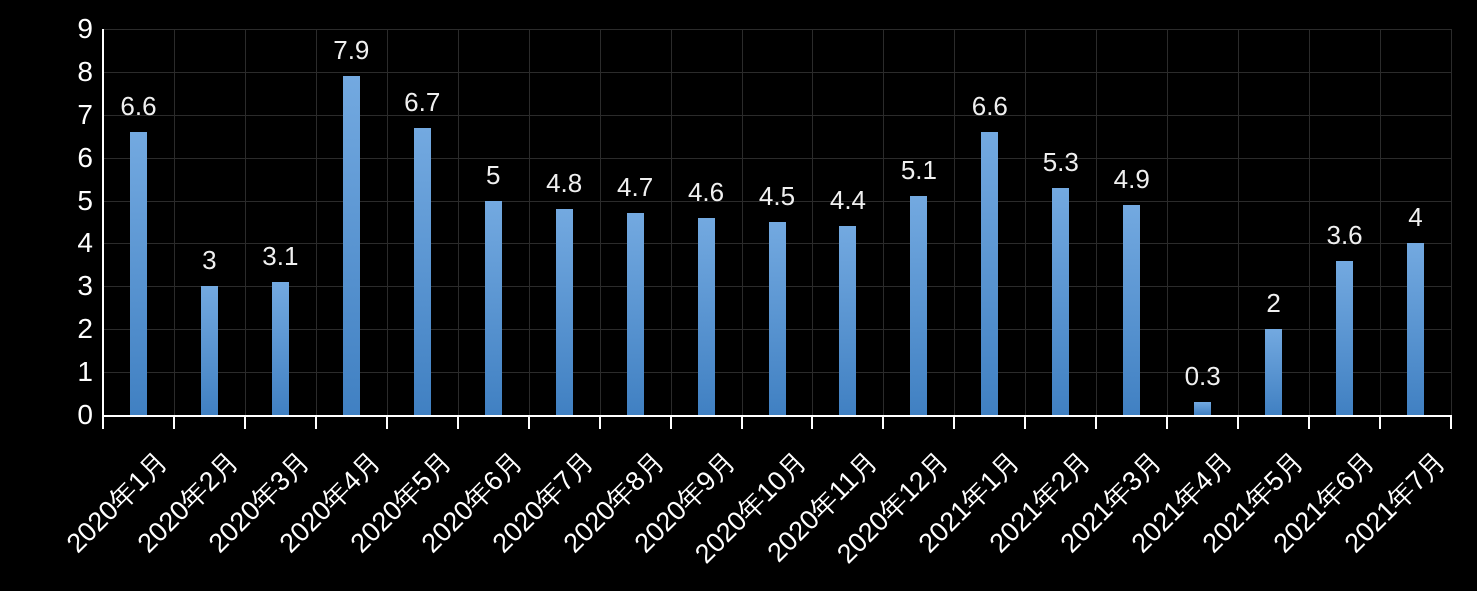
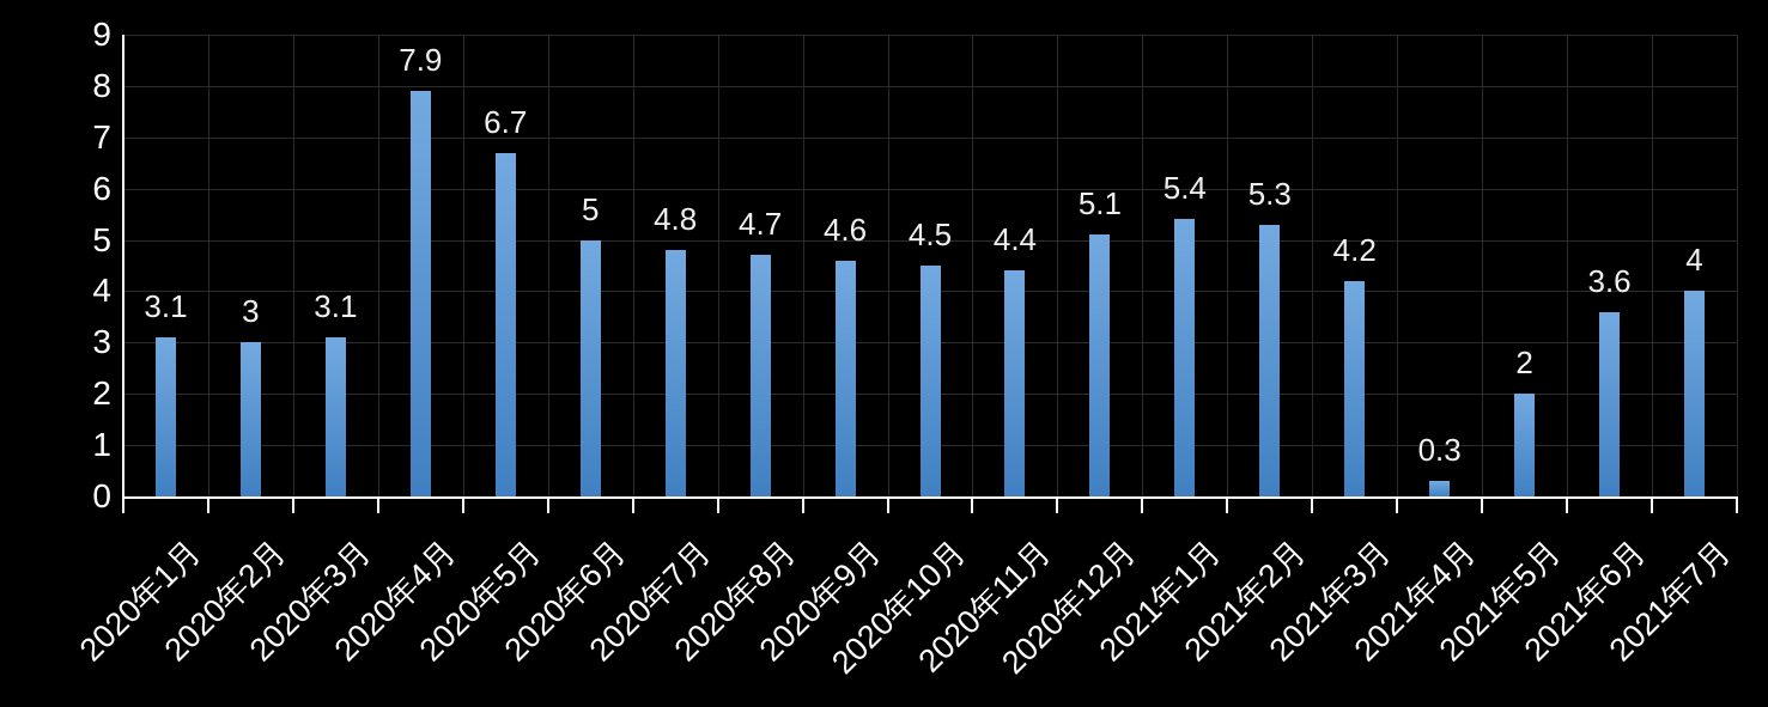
2020年1月: 6.6 -> 3.1
2021年1月: 6.6 -> 5.4
2021年3月: 4.9 -> 4.2
